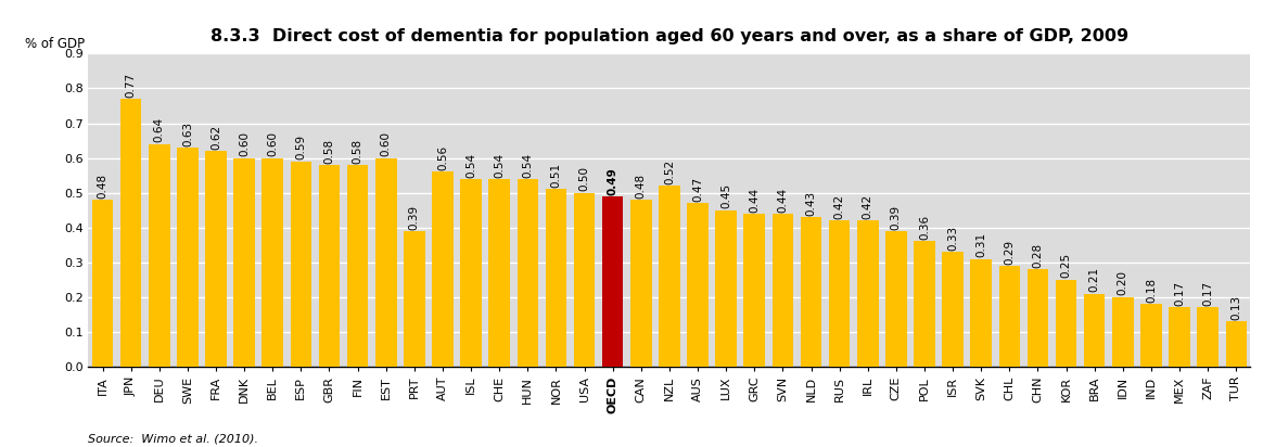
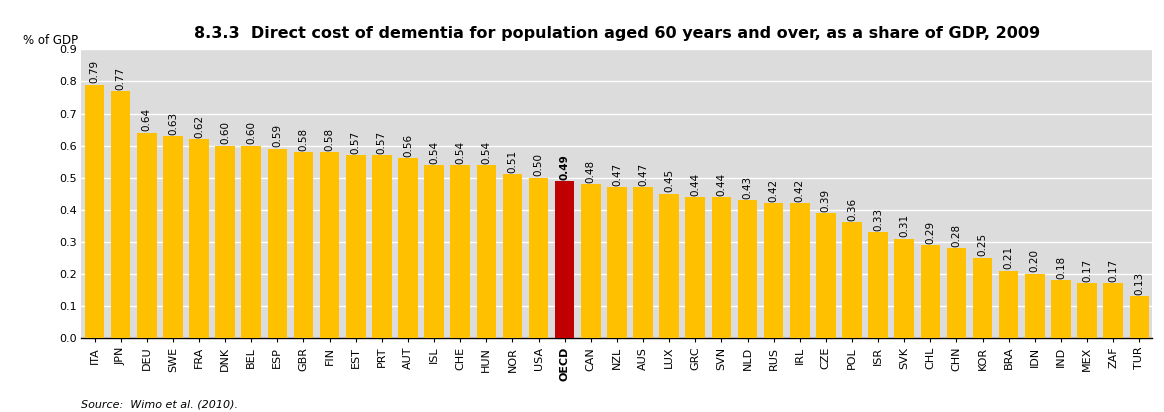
ITA: 0.48 -> 0.79
EST: 0.60 -> 0.57
PRT: 0.39 -> 0.57
NZL: 0.52 -> 0.47
